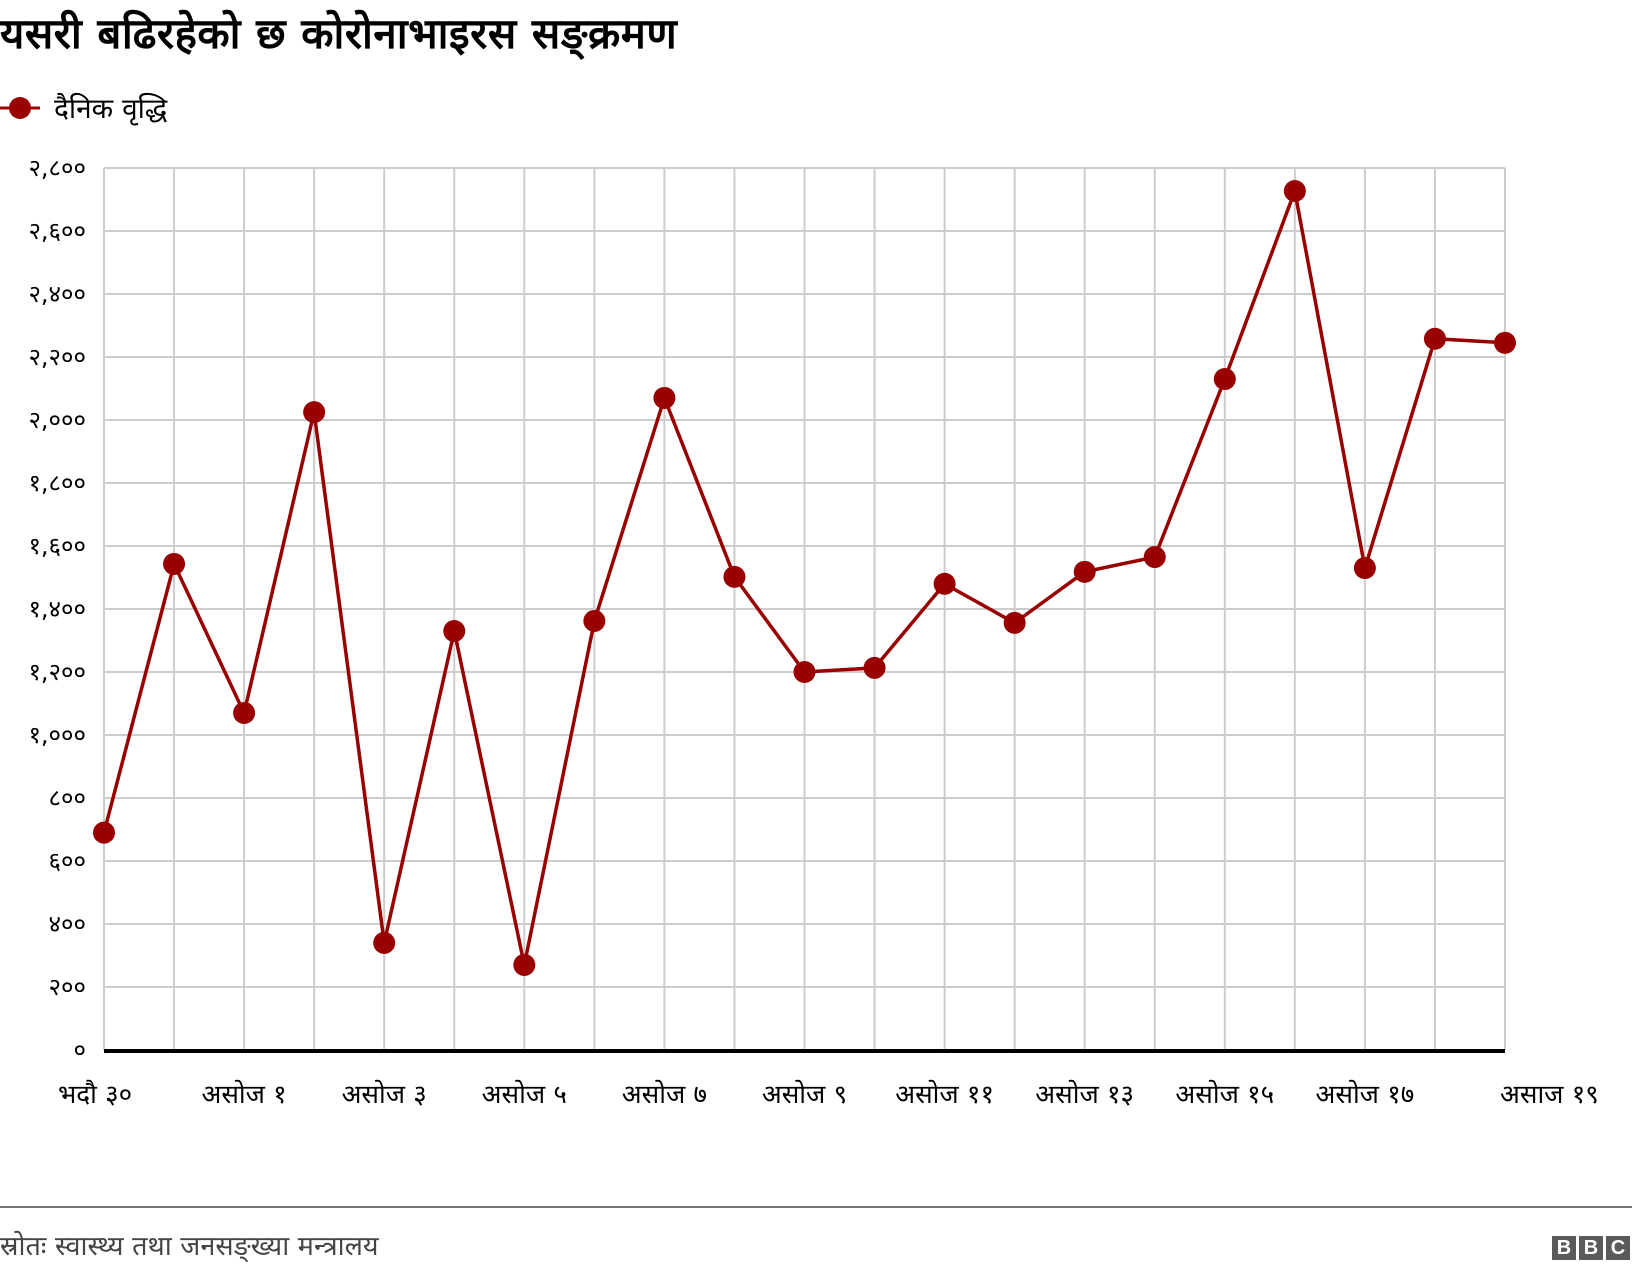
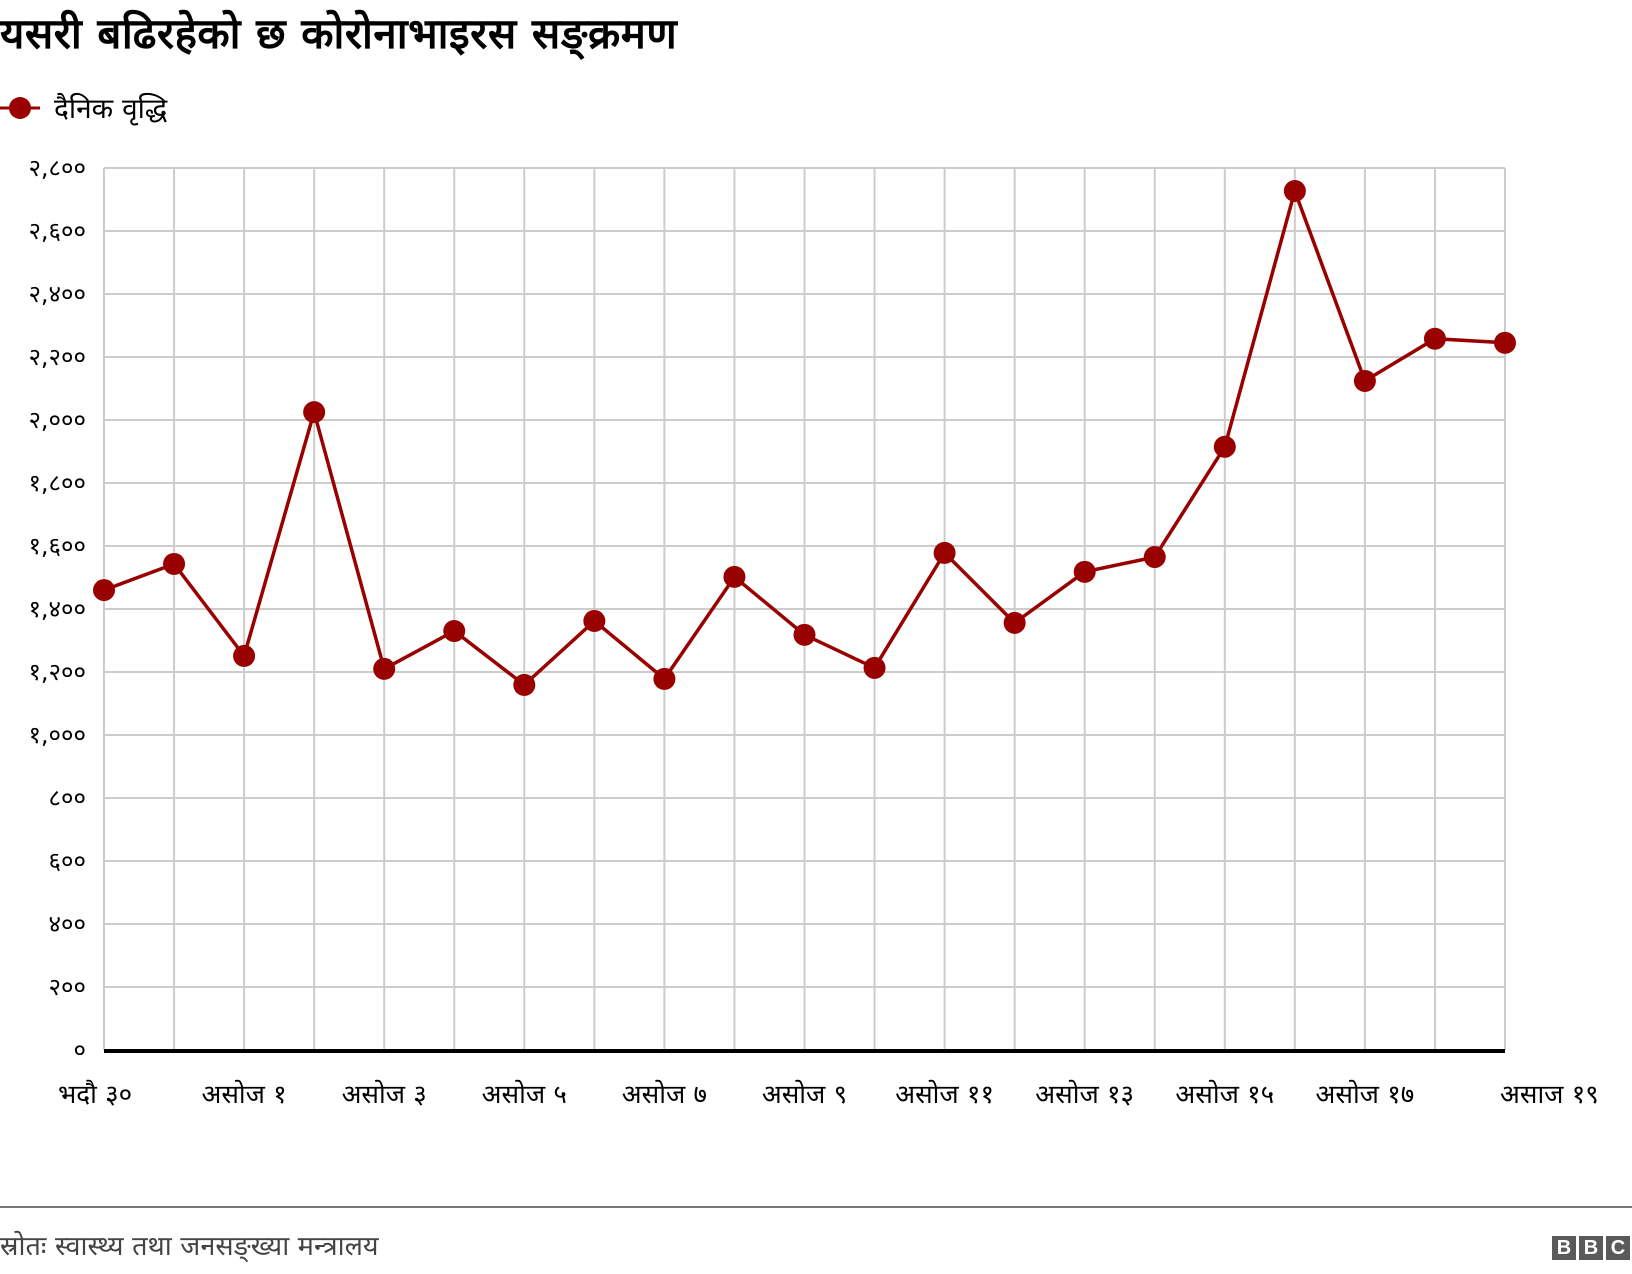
भदौ ३०: 690 -> 1460
असोज १: 1070 -> 1250
असोज ३: 340 -> 1210
असोज ५: 270 -> 1160
असोज ७: 2070 -> 1180
असोज ९: 1200 -> 1320
असोज ११: 1480 -> 1580
असोज १५: 2130 -> 1920
असोज १७: 1530 -> 2120
